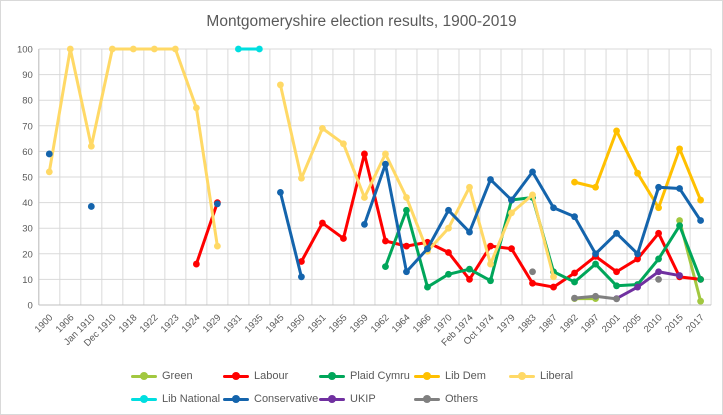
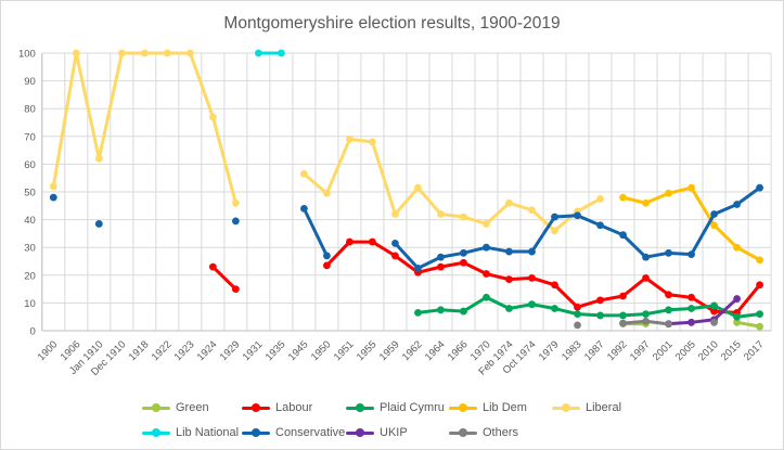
Conservative/1900: 59 -> 48
Labour/1924: 16 -> 23
Labour/1929: 40 -> 15
Liberal/1929: 23 -> 46
Liberal/1945: 86 -> 56
Labour/1950: 17 -> 24
Conservative/1950: 11 -> 27
Labour/1955: 26 -> 32
Liberal/1955: 63 -> 68
Labour/1959: 59 -> 27
Labour/1962: 25 -> 21
Plaid Cymru/1962: 15 -> 6
Liberal/1962: 59 -> 52
Conservative/1962: 55 -> 22
Plaid Cymru/1964: 37 -> 8
Conservative/1964: 13 -> 26
Liberal/1966: 21 -> 41
Conservative/1966: 22 -> 28
Liberal/1970: 30 -> 38
Conservative/1970: 37 -> 30
Labour/Feb 1974: 10 -> 18
Plaid Cymru/Feb 1974: 14 -> 8
Labour/Oct 1974: 23 -> 19
Liberal/Oct 1974: 16 -> 44
Conservative/Oct 1974: 49 -> 28
Labour/1979: 22 -> 16
Plaid Cymru/1979: 41 -> 8
Plaid Cymru/1983: 42 -> 6
Conservative/1983: 52 -> 42
Others/1983: 13 -> 2
Labour/1987: 7 -> 11
Plaid Cymru/1987: 13 -> 6
Liberal/1987: 11 -> 48
Plaid Cymru/1992: 9 -> 6
Plaid Cymru/1997: 16 -> 6
Conservative/1997: 20 -> 26
Lib Dem/2001: 68 -> 50
Labour/2005: 18 -> 12
Conservative/2005: 20 -> 28
UKIP/2005: 7 -> 3
Labour/2010: 28 -> 7
Plaid Cymru/2010: 18 -> 9
Conservative/2010: 46 -> 42
UKIP/2010: 13 -> 4
Others/2010: 10 -> 3
Green/2015: 33 -> 3
Labour/2015: 11 -> 6
Plaid Cymru/2015: 31 -> 5
Lib Dem/2015: 61 -> 30
Labour/2017: 10 -> 16
Plaid Cymru/2017: 10 -> 6
Lib Dem/2017: 41 -> 26
Conservative/2017: 33 -> 52
